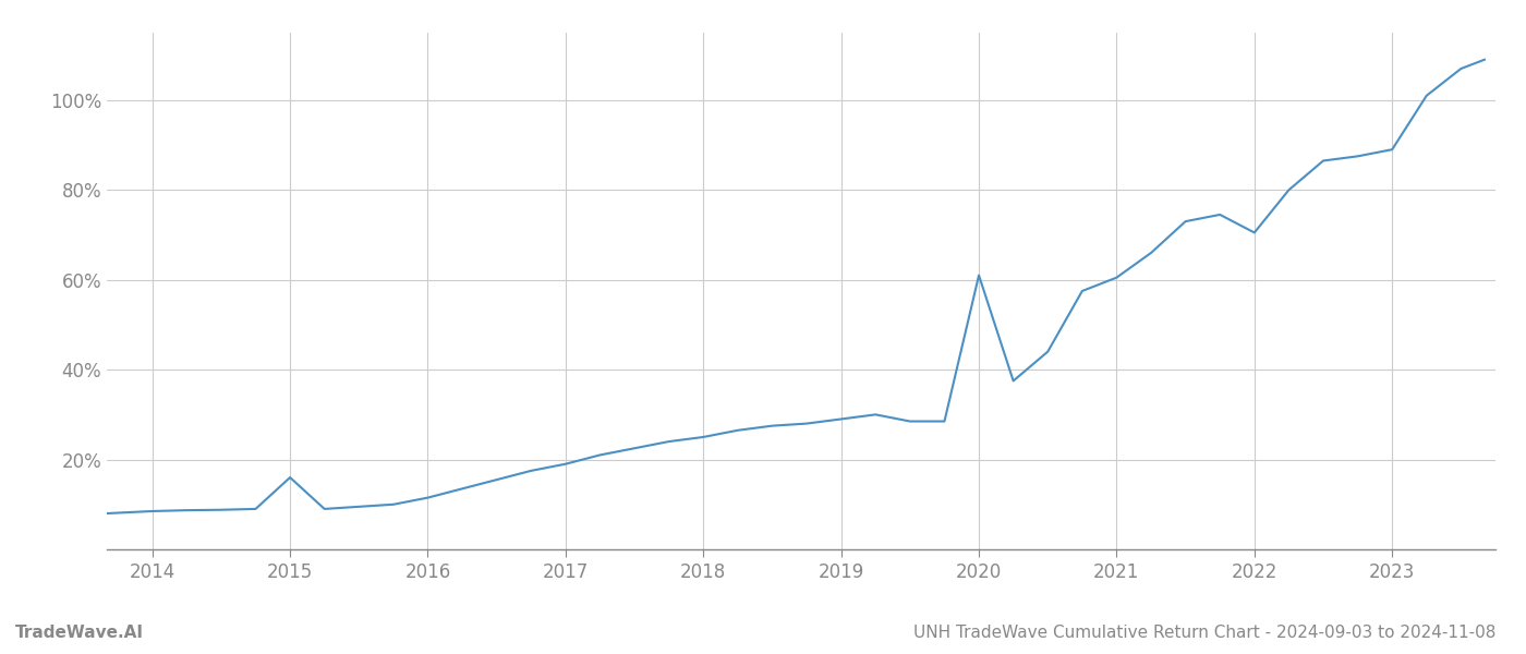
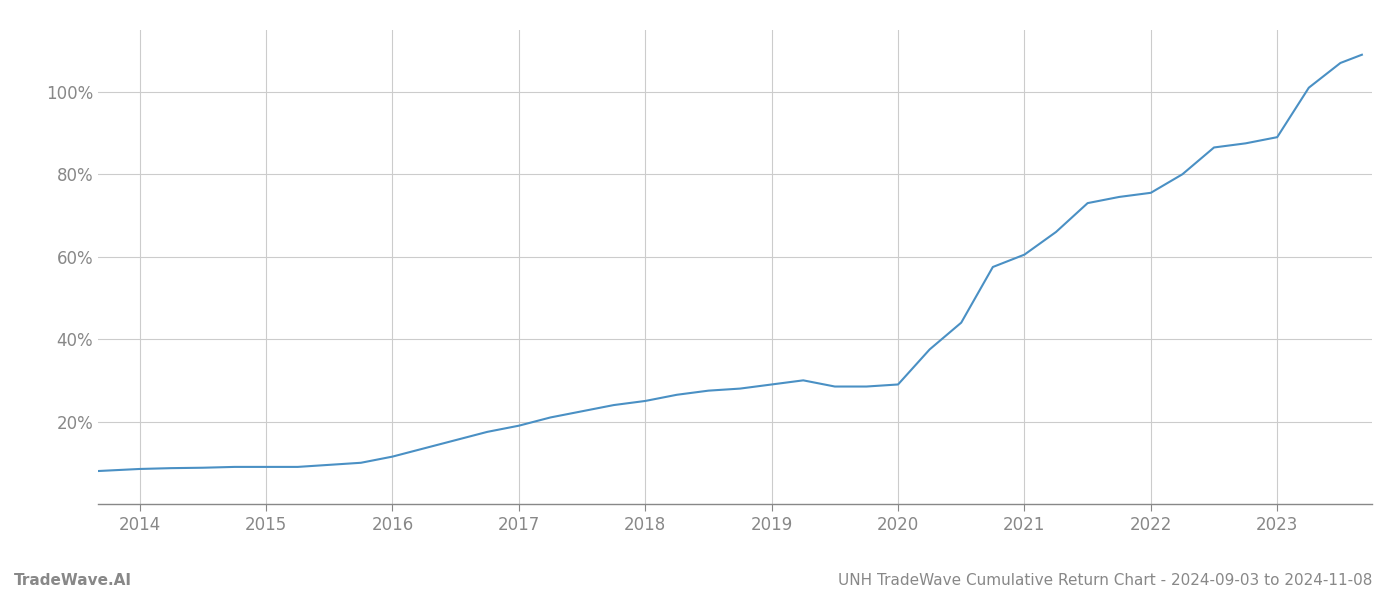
2015: 16.0% -> 9.0%
2020: 61.0% -> 29.0%
2022: 70.5% -> 75.5%
